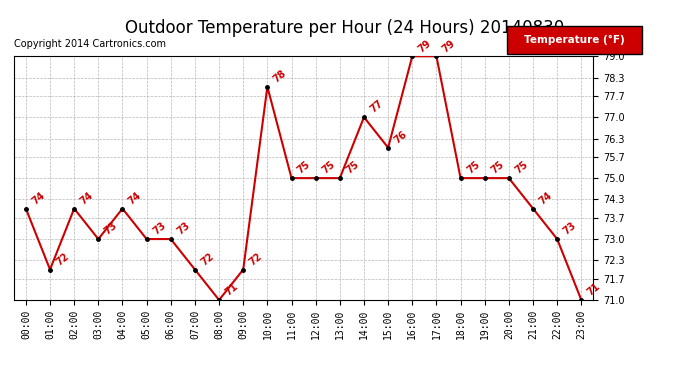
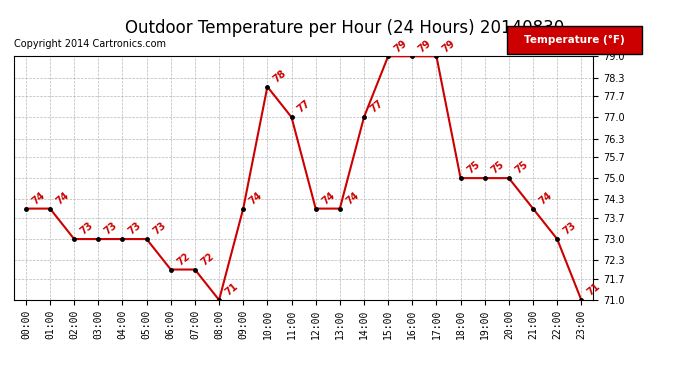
01:00: 72 -> 74
02:00: 74 -> 73
04:00: 74 -> 73
06:00: 73 -> 72
09:00: 72 -> 74
11:00: 75 -> 77
12:00: 75 -> 74
13:00: 75 -> 74
15:00: 76 -> 79
